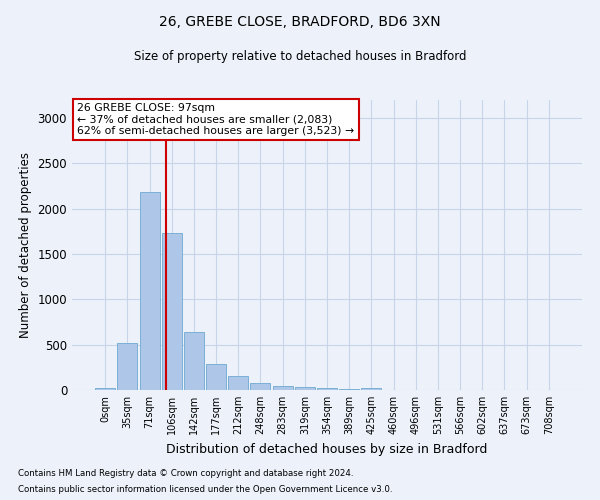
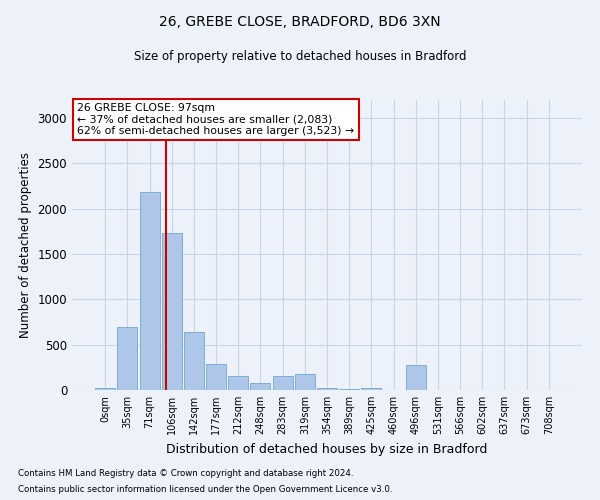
35sqm: 520 -> 700
283sqm: 40 -> 160
319sqm: 30 -> 180
496sqm: 0 -> 280
